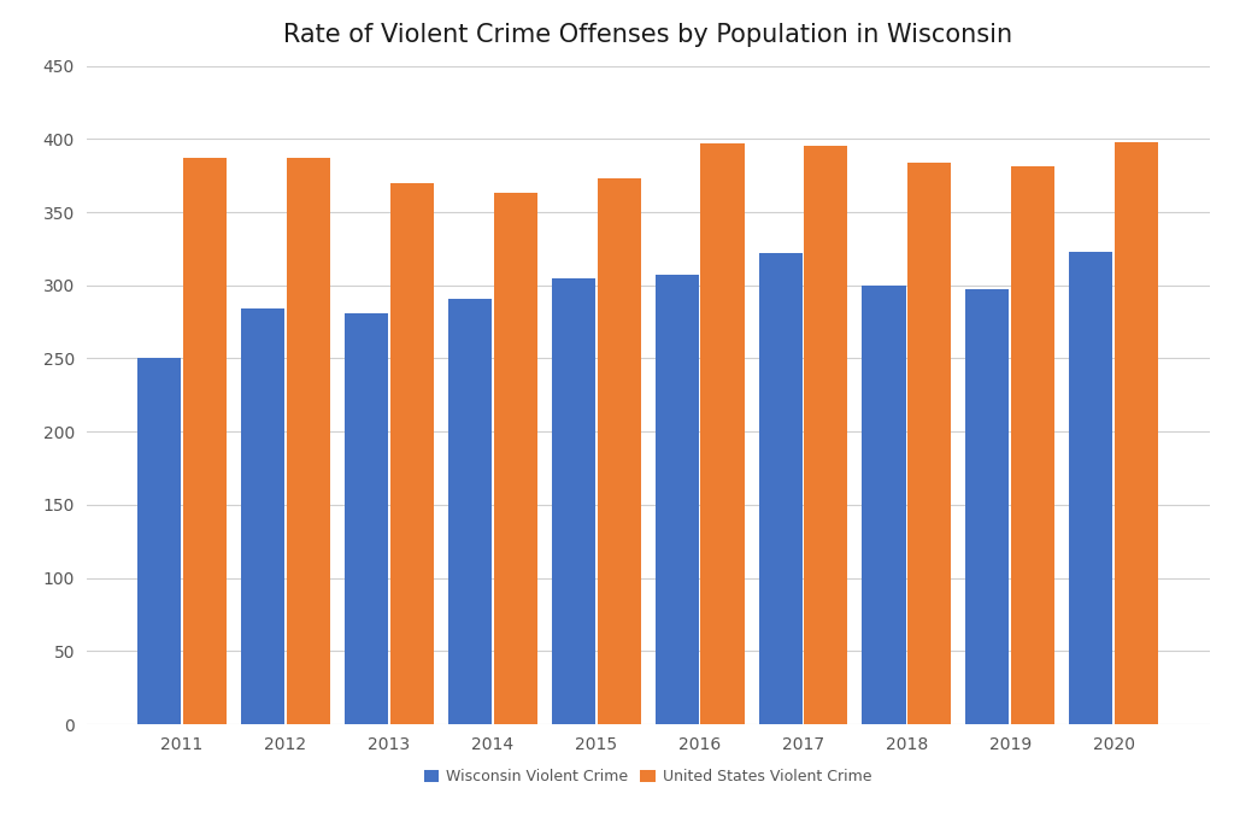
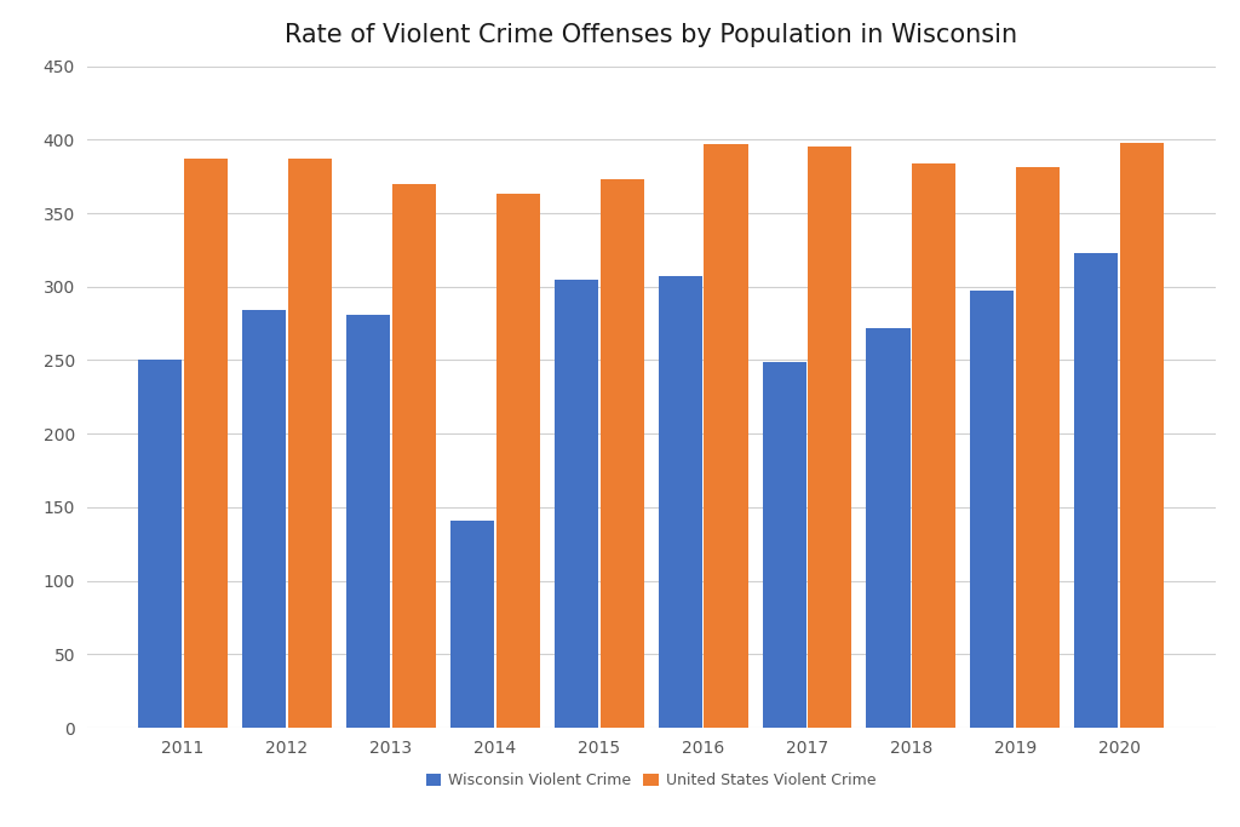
Wisconsin Violent Crime/2014: 291 -> 141
Wisconsin Violent Crime/2017: 322 -> 249
Wisconsin Violent Crime/2018: 300 -> 272
